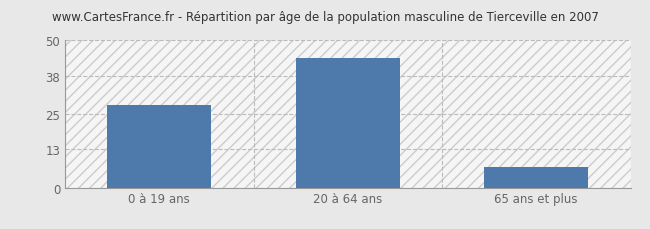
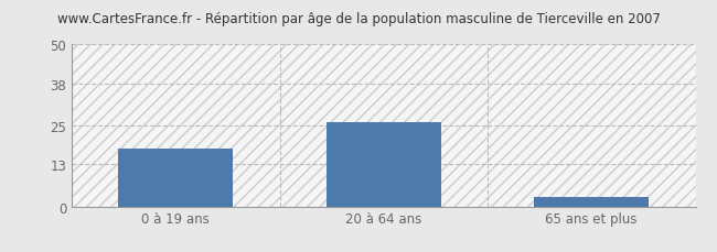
0 à 19 ans: 28 -> 18
20 à 64 ans: 44 -> 26
65 ans et plus: 7 -> 3
